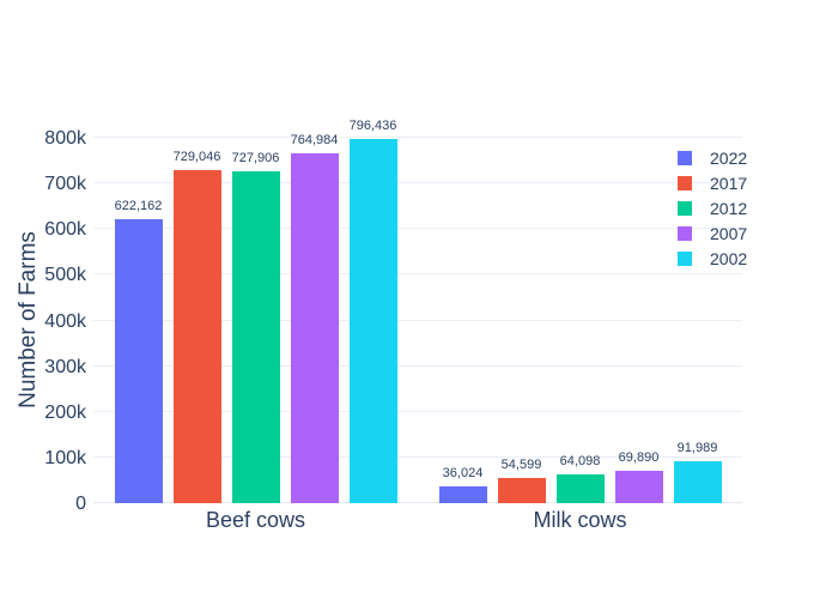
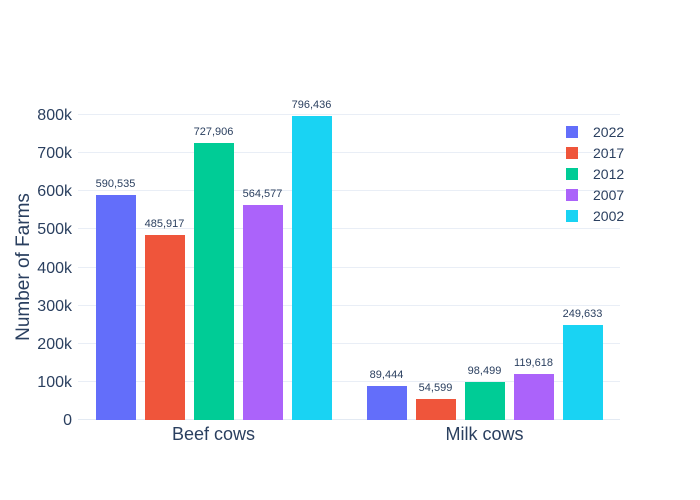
2022/Beef cows: 622,162 -> 590,535
2017/Beef cows: 729,046 -> 485,917
2007/Beef cows: 764,984 -> 564,577
2022/Milk cows: 36,024 -> 89,444
2012/Milk cows: 64,098 -> 98,499
2007/Milk cows: 69,890 -> 119,618
2002/Milk cows: 91,989 -> 249,633
